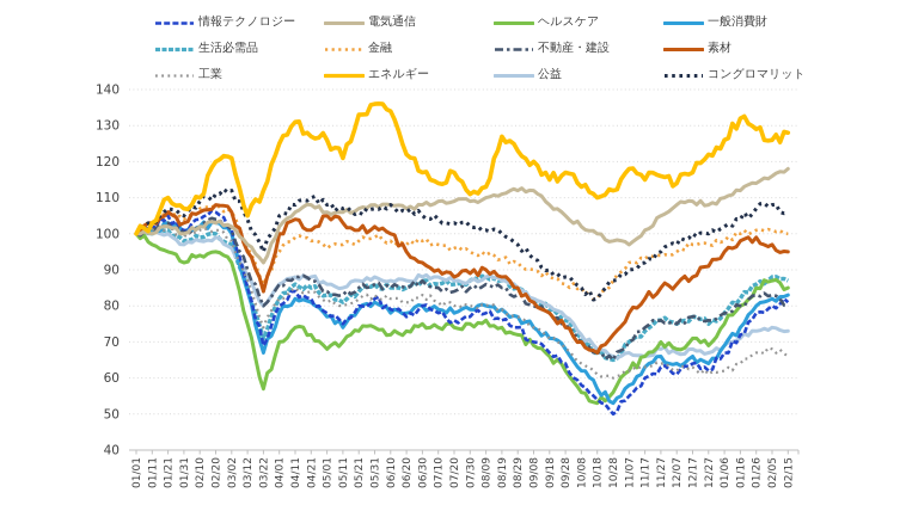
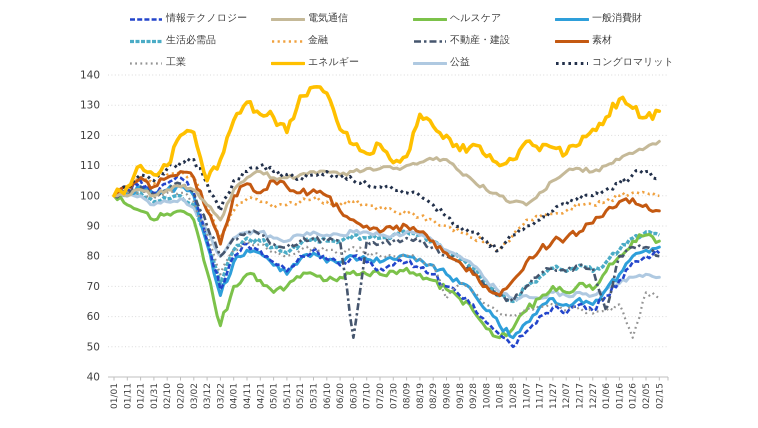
不動産・建設/06/30: 87 -> 53
工業/09/08: 74 -> 66
不動産・建設/01/06: 78 -> 62
工業/01/26: 67 -> 53
